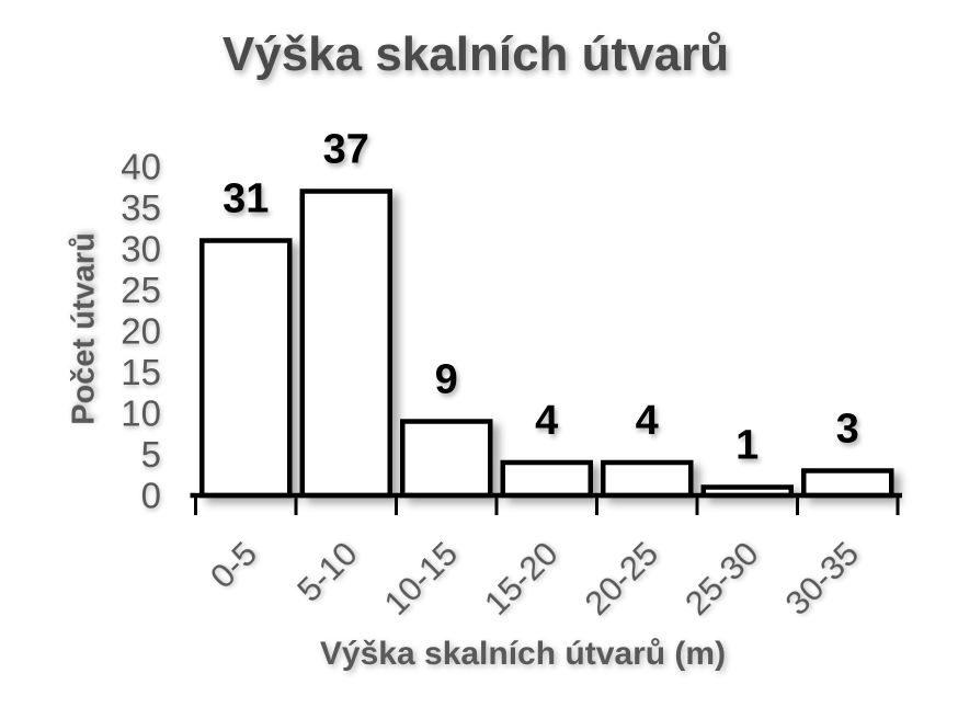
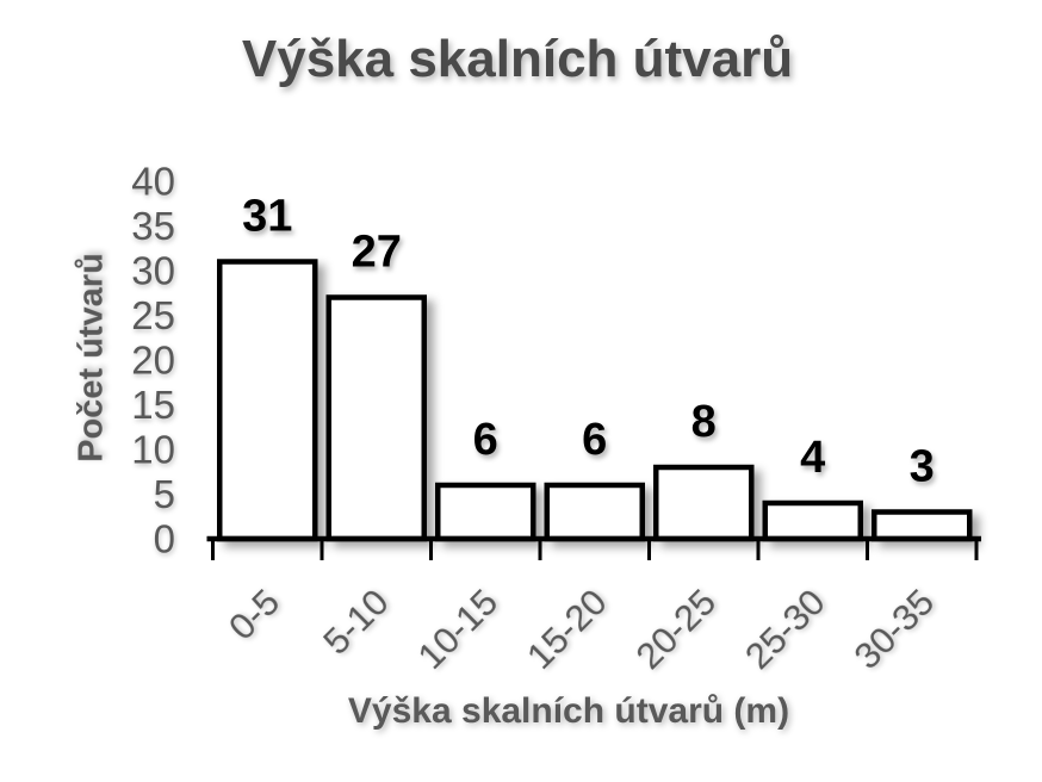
5-10: 37 -> 27
10-15: 9 -> 6
15-20: 4 -> 6
20-25: 4 -> 8
25-30: 1 -> 4
